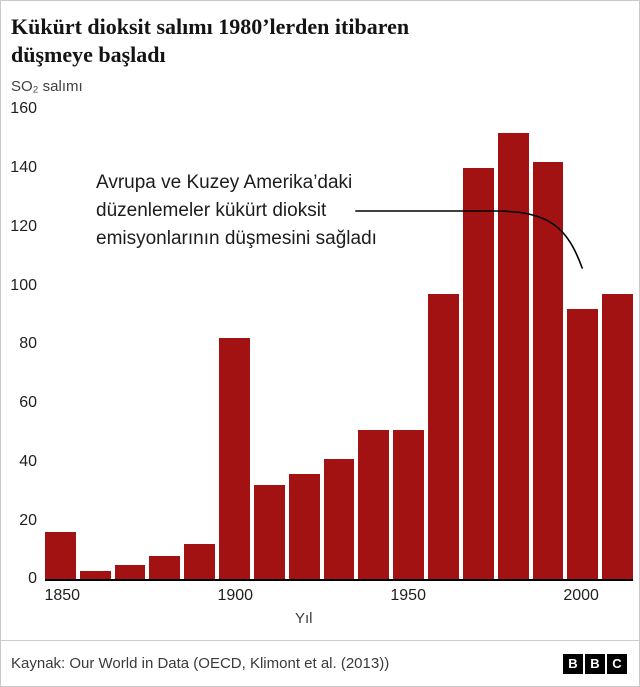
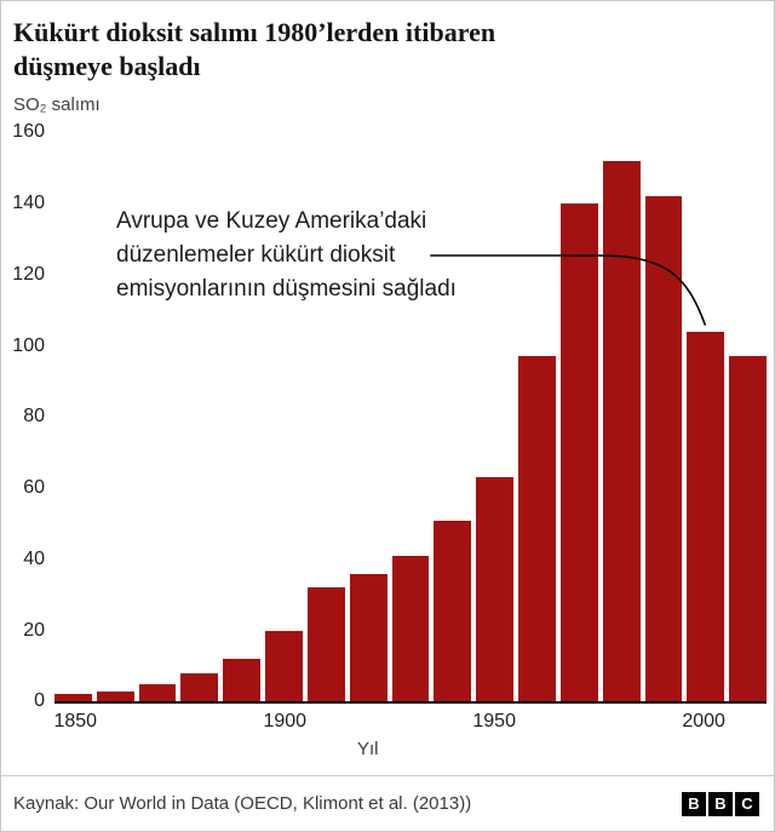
1850: 16 -> 2
1900: 82 -> 20
1950: 51 -> 63
2000: 92 -> 104
